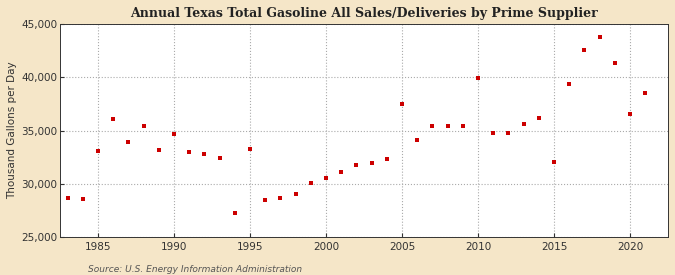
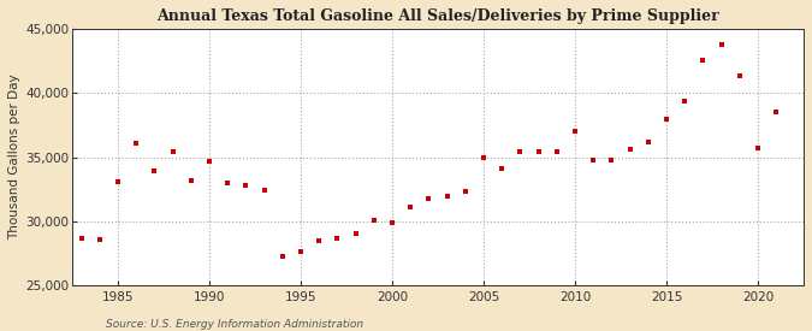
1995: 33,300 -> 27,700
2000: 30,600 -> 29,900
2005: 37,500 -> 35,000
2010: 39,900 -> 37,000
2015: 32,100 -> 38,000
2020: 36,600 -> 35,700
